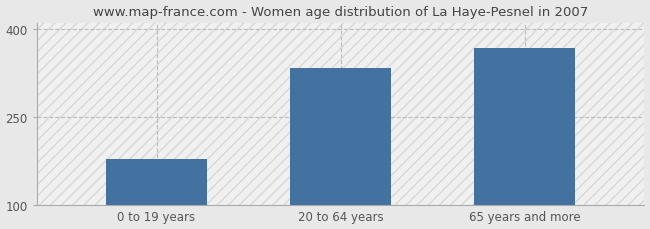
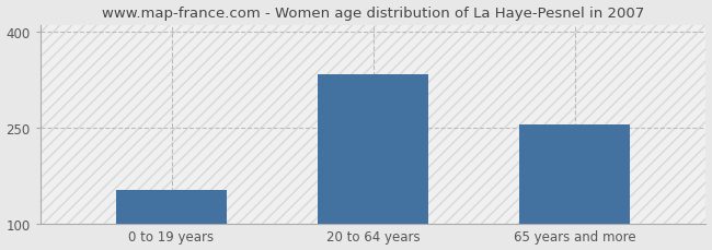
0 to 19 years: 178 -> 152
65 years and more: 368 -> 255
